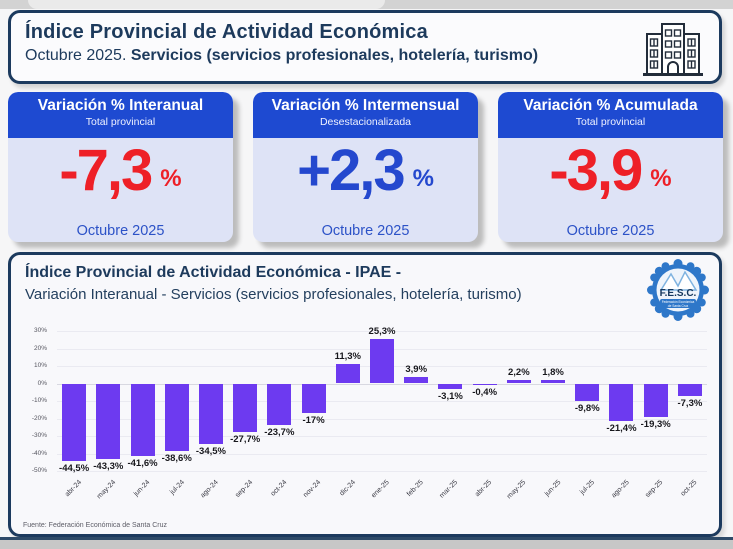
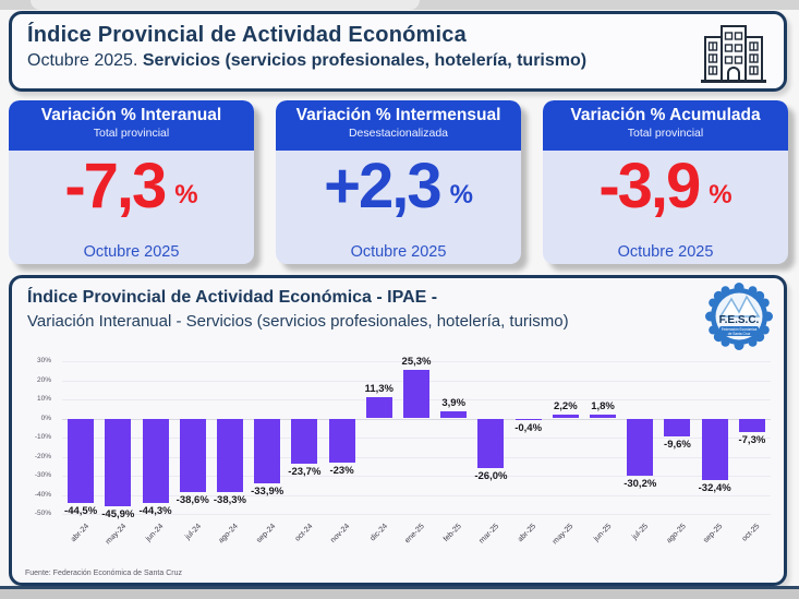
may-24: -43,3% -> -45,9%
jun-24: -41,6% -> -44,3%
ago-24: -34,5% -> -38,3%
sep-24: -27,7% -> -33,9%
nov-24: -17% -> -23%
mar-25: -3,1% -> -26,0%
jul-25: -9,8% -> -30,2%
ago-25: -21,4% -> -9,6%
sep-25: -19,3% -> -32,4%
